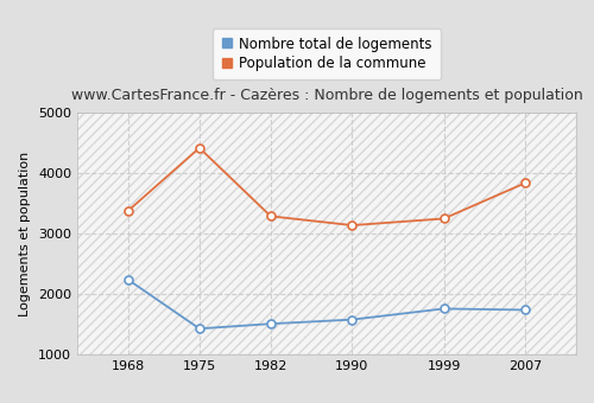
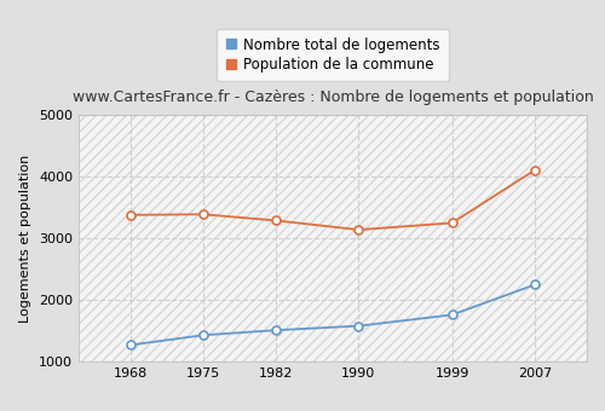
Nombre total de logements/1968: 2240 -> 1270
Population de la commune/1975: 4420 -> 3390
Nombre total de logements/2007: 1740 -> 2250
Population de la commune/2007: 3840 -> 4110
